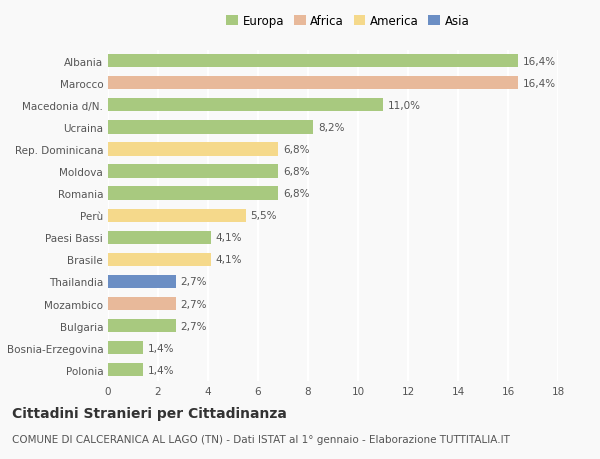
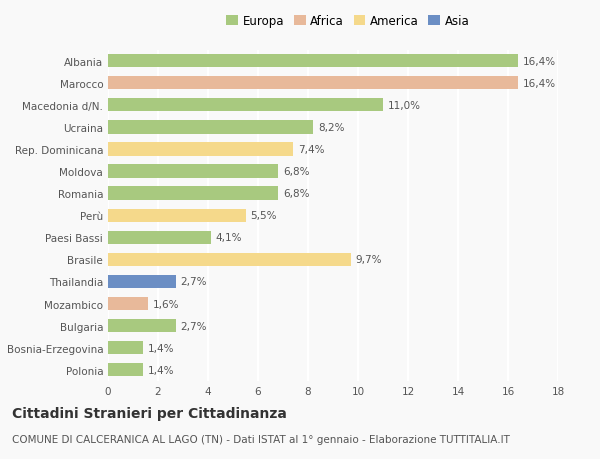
Rep. Dominicana: 6,8% -> 7,4%
Brasile: 4,1% -> 9,7%
Mozambico: 2,7% -> 1,6%
